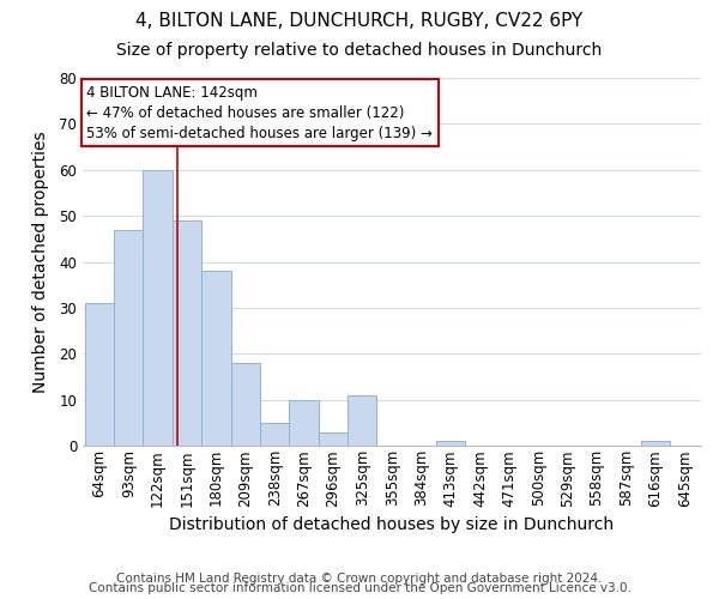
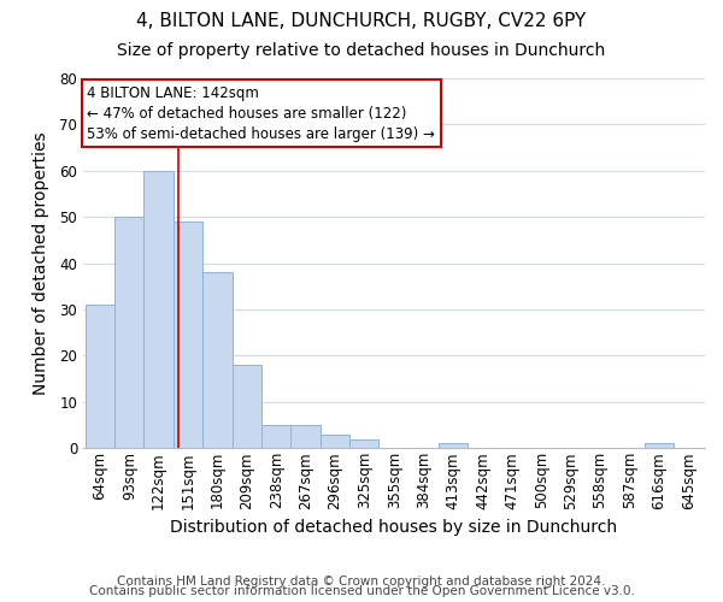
93sqm: 47 -> 50
267sqm: 10 -> 5
325sqm: 11 -> 2
